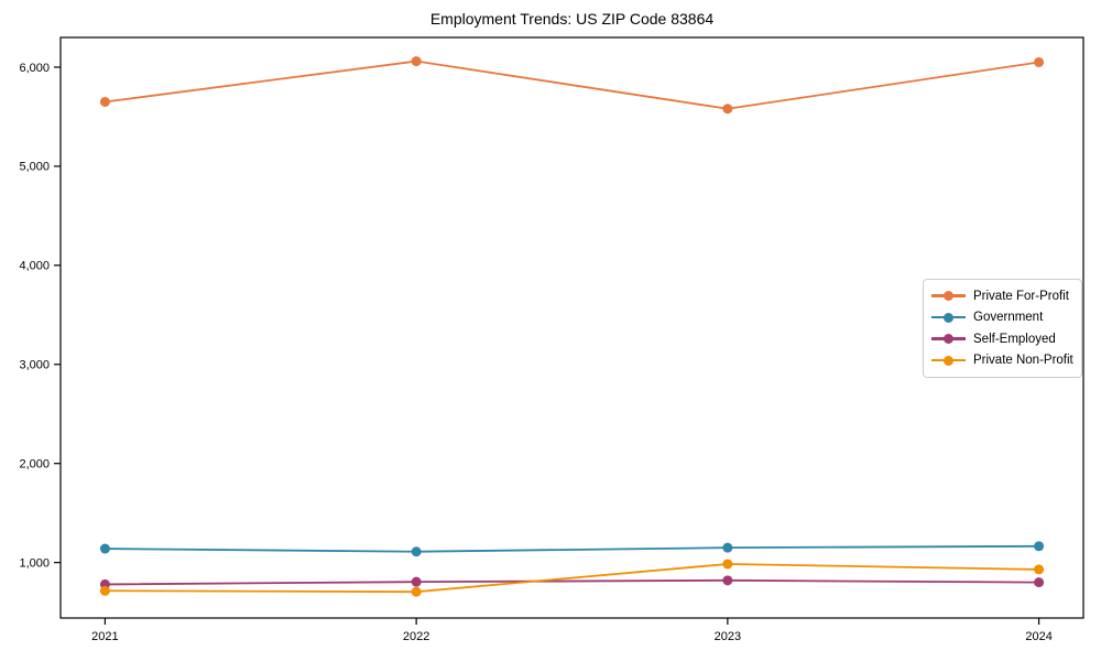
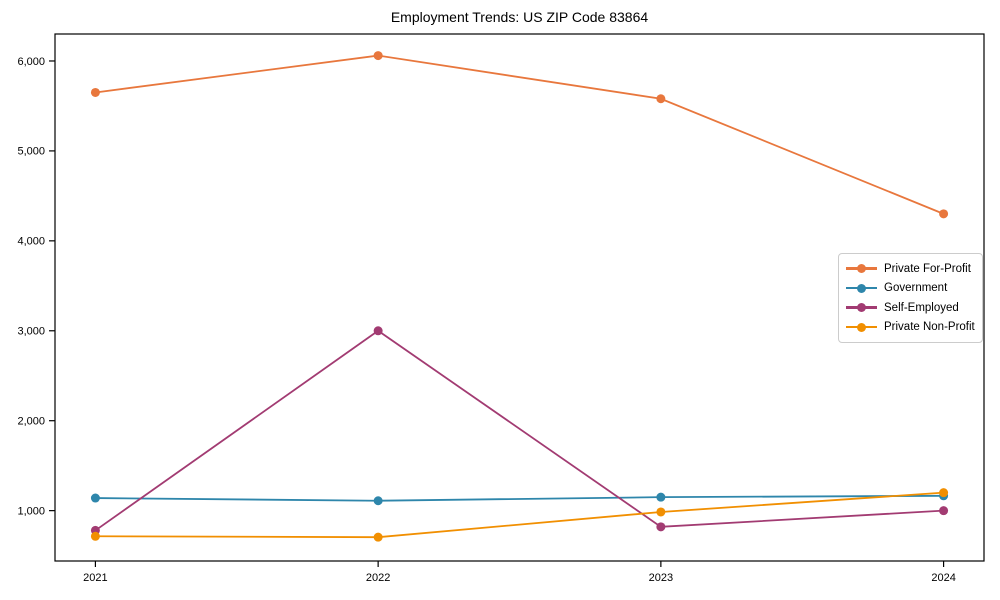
Self-Employed/2022: 800 -> 3000
Private For-Profit/2024: 6000 -> 4300
Self-Employed/2024: 800 -> 1000
Private Non-Profit/2024: 900 -> 1200
